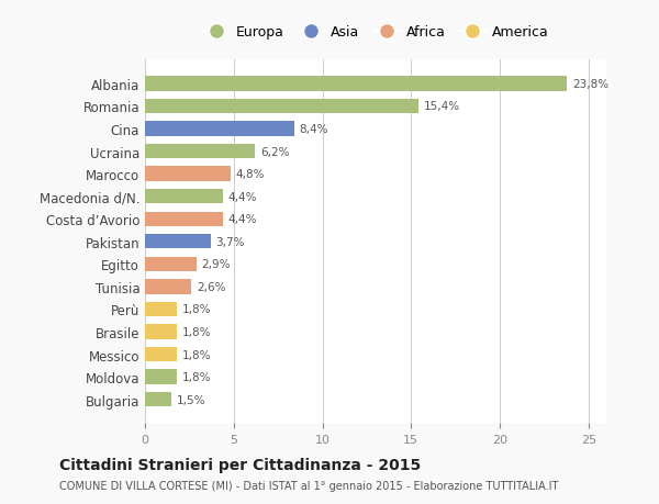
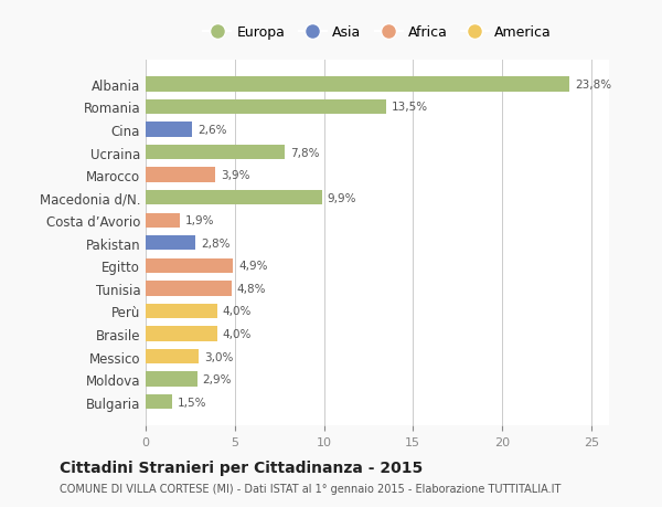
Romania: 15,4% -> 13,5%
Cina: 8,4% -> 2,6%
Ucraina: 6,2% -> 7,8%
Marocco: 4,8% -> 3,9%
Macedonia d/N.: 4,4% -> 9,9%
Costa d’Avorio: 4,4% -> 1,9%
Pakistan: 3,7% -> 2,8%
Egitto: 2,9% -> 4,9%
Tunisia: 2,6% -> 4,8%
Perù: 1,8% -> 4,0%
Brasile: 1,8% -> 4,0%
Messico: 1,8% -> 3,0%
Moldova: 1,8% -> 2,9%
